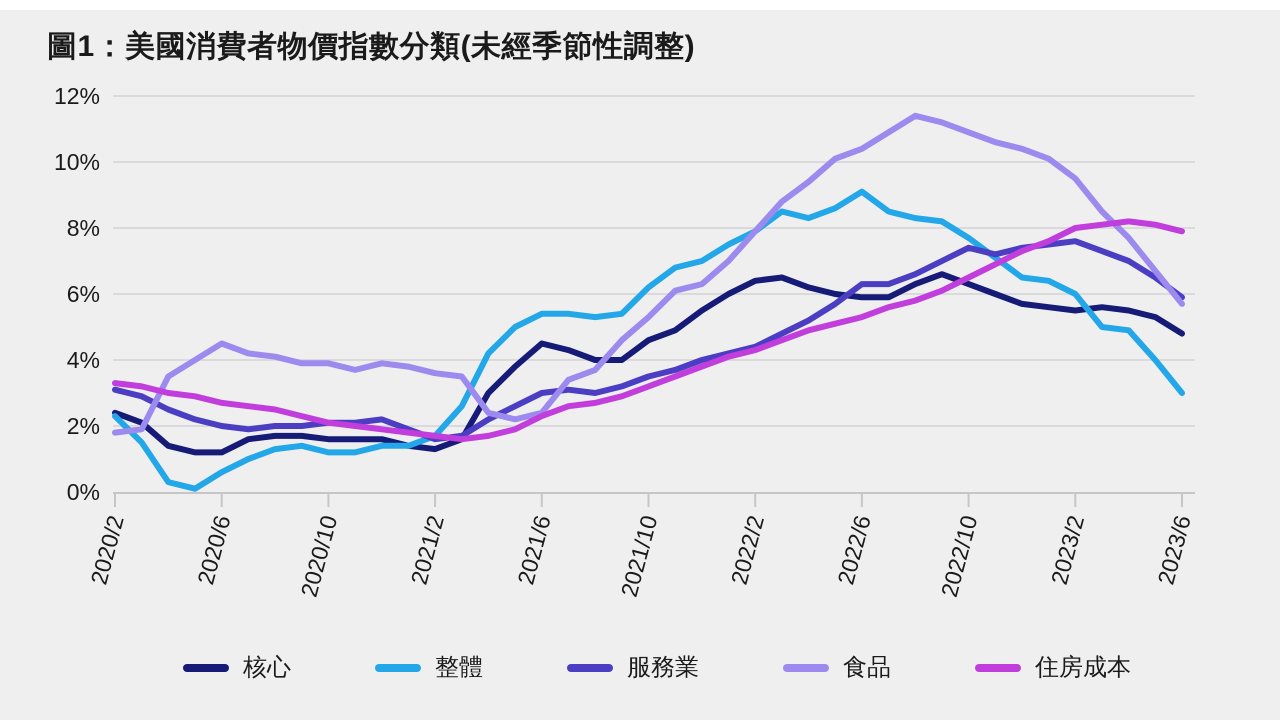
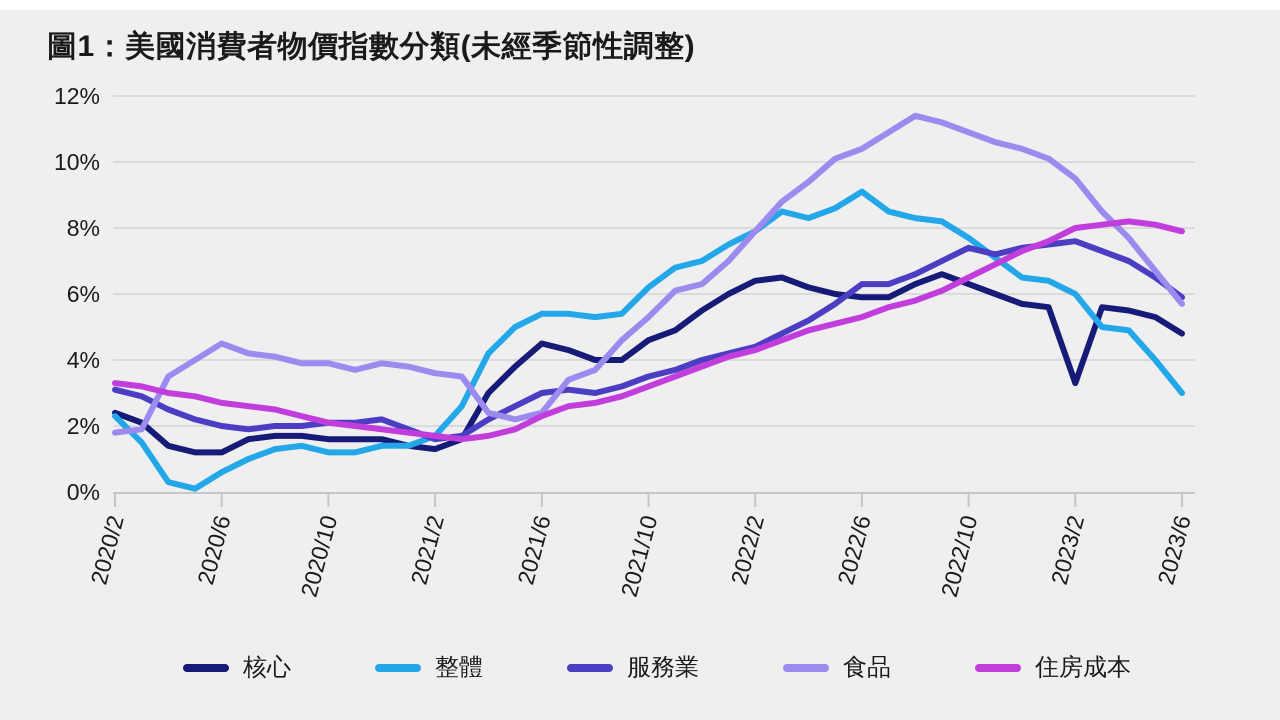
核心/2023/2: 5.5% -> 3.3%
